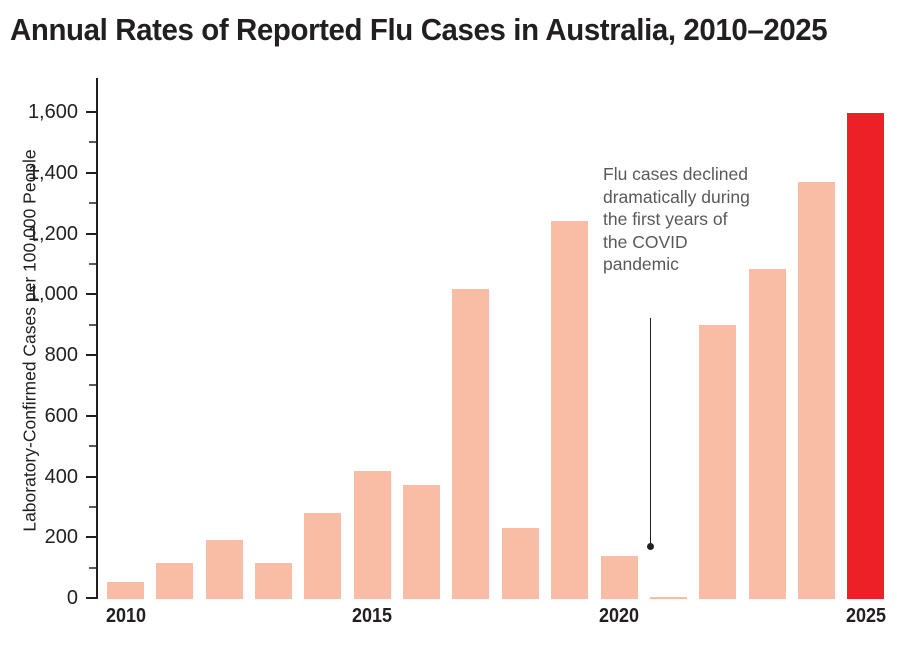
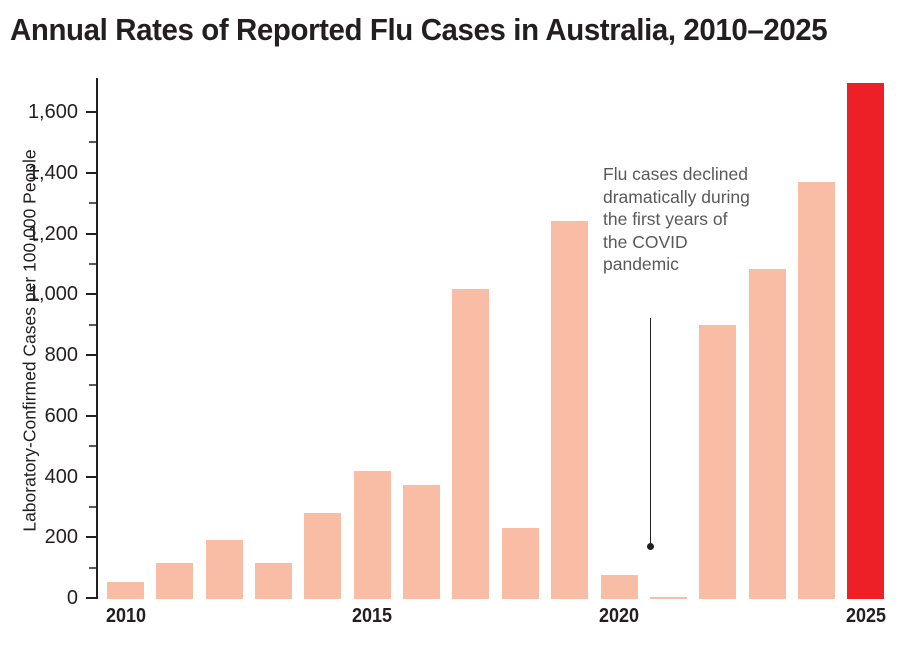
2020: 140 -> 80
2025: 1600 -> 1700
